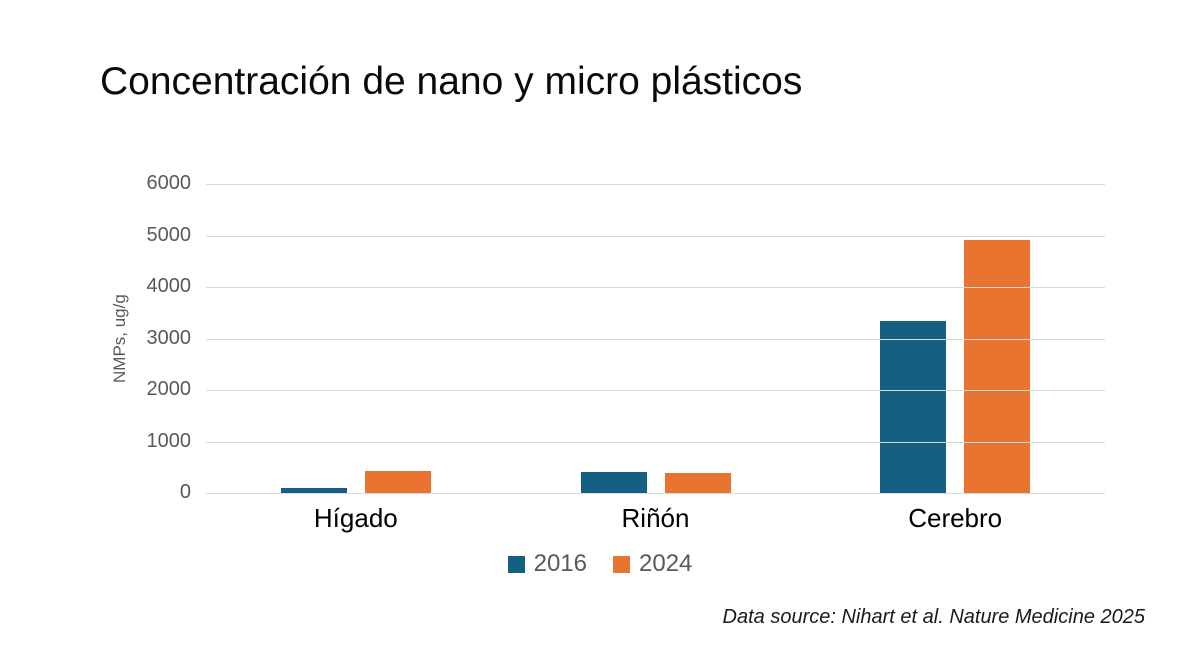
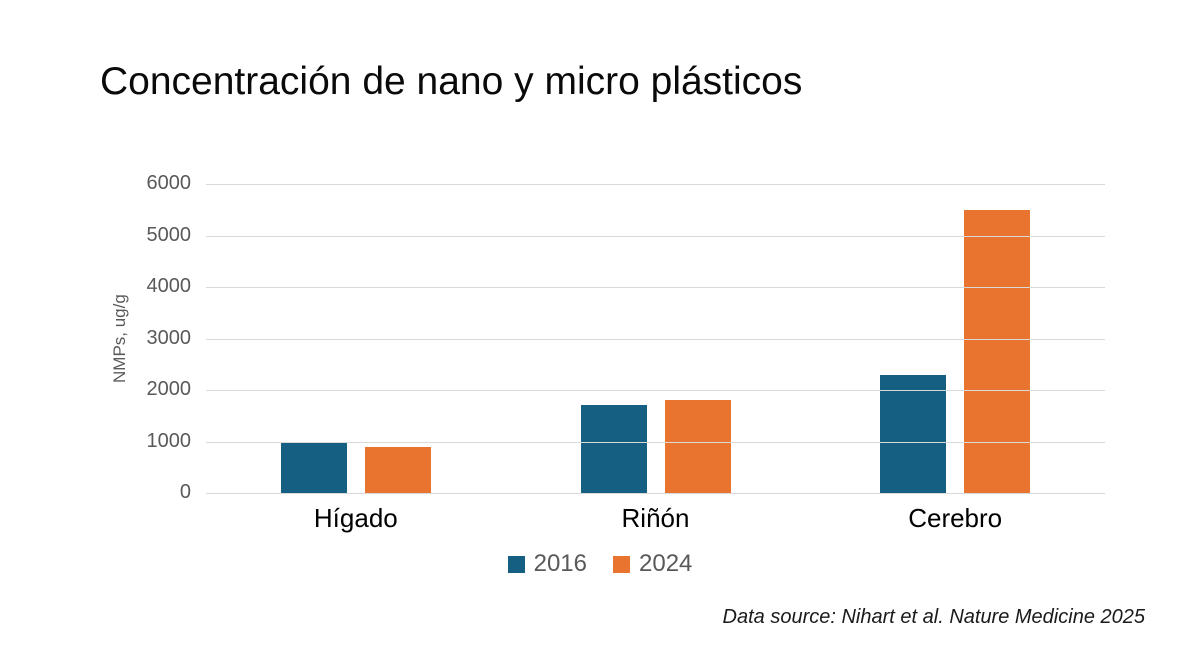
2016/Hígado: 100 -> 1000
2024/Hígado: 400 -> 900
2016/Riñón: 400 -> 1700
2024/Riñón: 400 -> 1800
2016/Cerebro: 3300 -> 2300
2024/Cerebro: 4900 -> 5500
